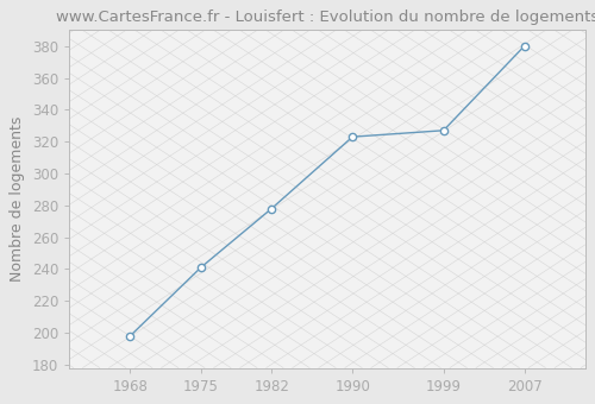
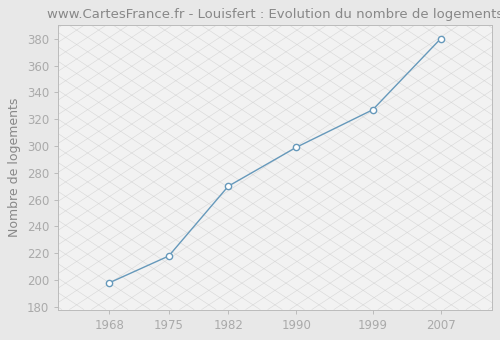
1975: 241 -> 218
1982: 278 -> 270
1990: 323 -> 299
